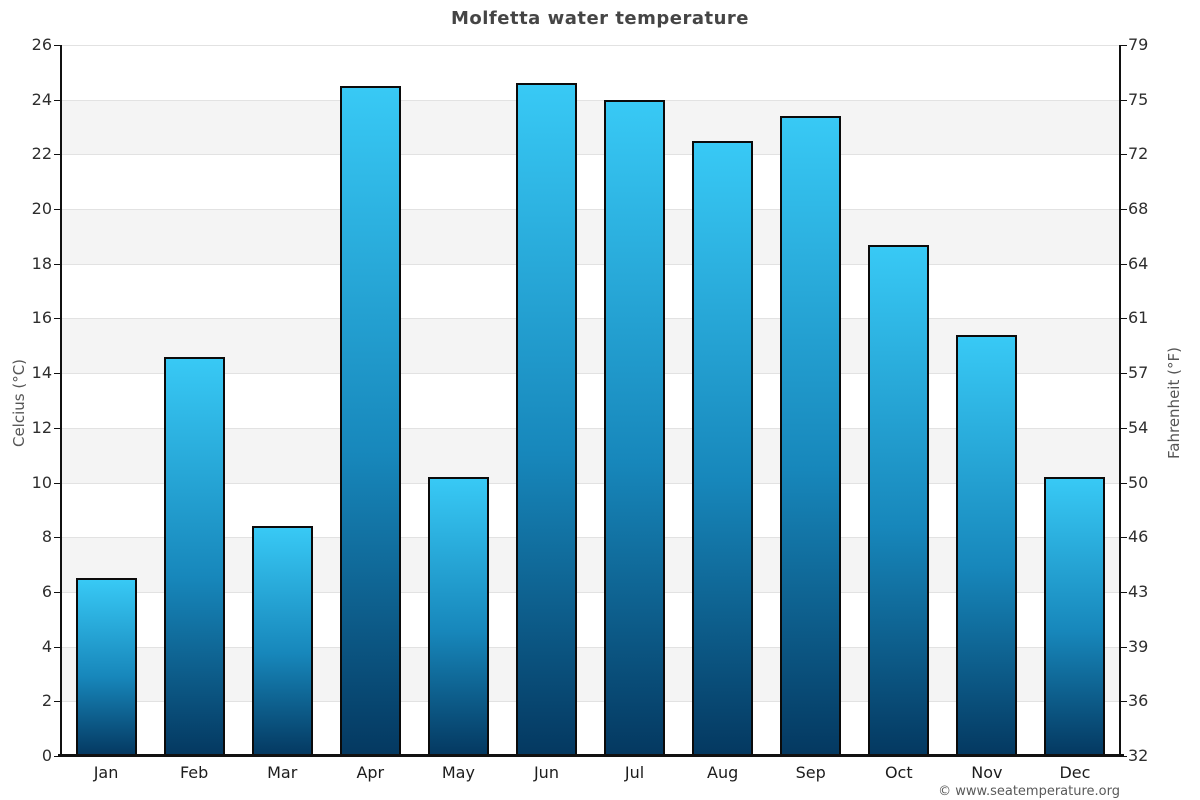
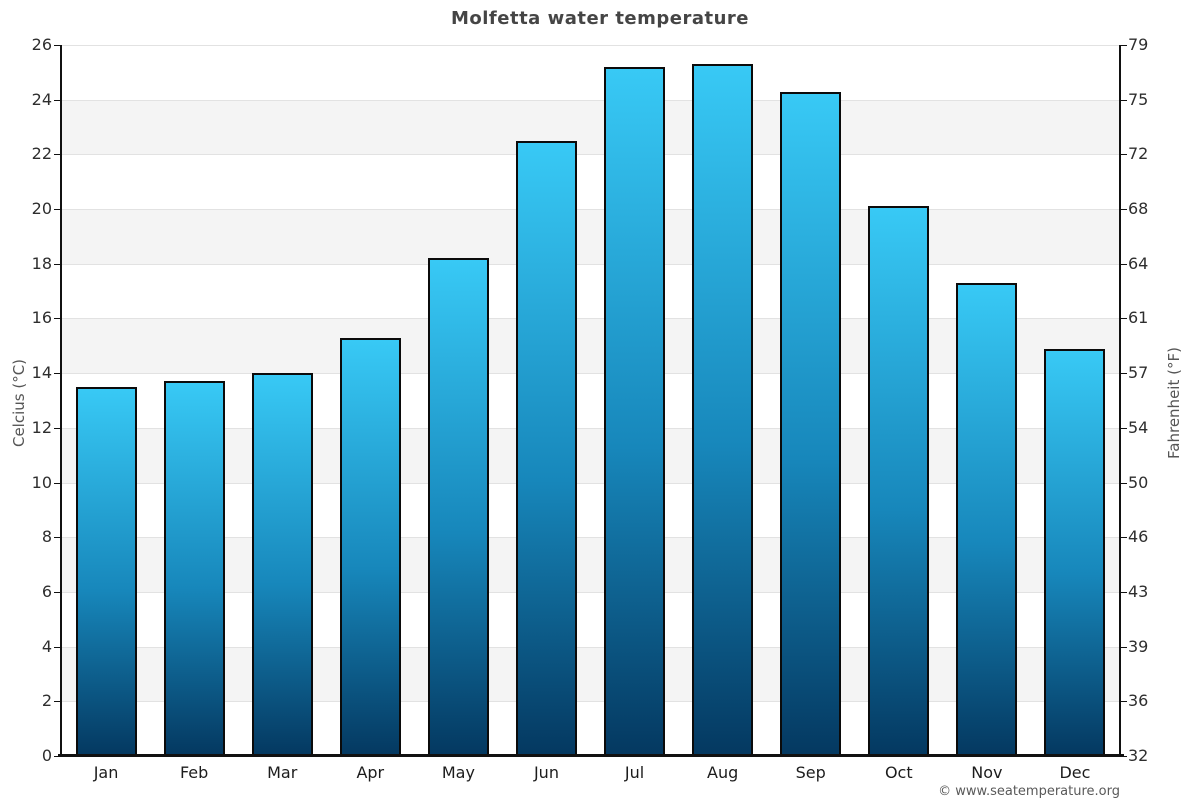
Jan: 6.5 -> 13.5
Feb: 14.6 -> 13.7
Mar: 8.4 -> 14.0
Apr: 24.5 -> 15.3
May: 10.2 -> 18.2
Jun: 24.6 -> 22.5
Jul: 24.0 -> 25.2
Aug: 22.5 -> 25.3
Sep: 23.4 -> 24.3
Oct: 18.7 -> 20.1
Nov: 15.4 -> 17.3
Dec: 10.2 -> 14.9
